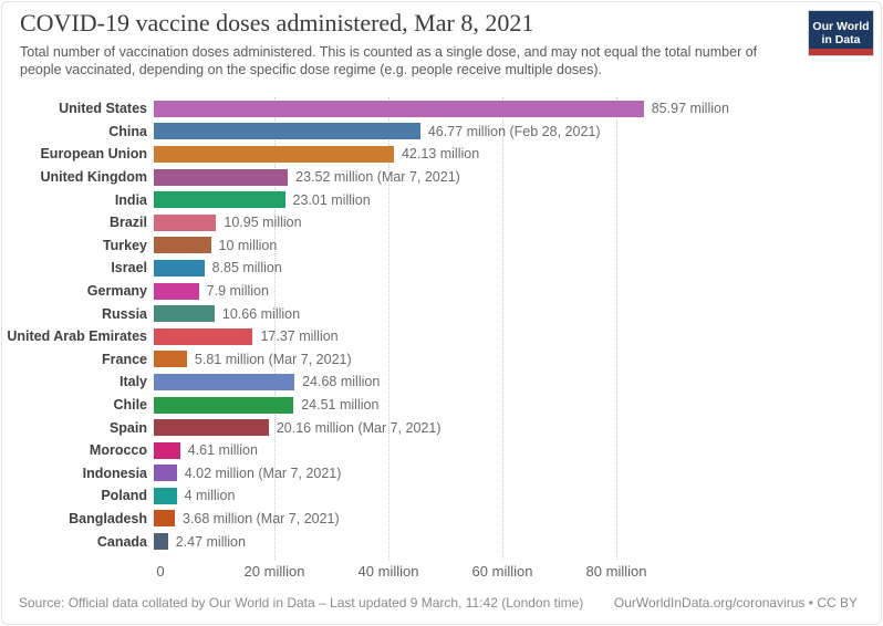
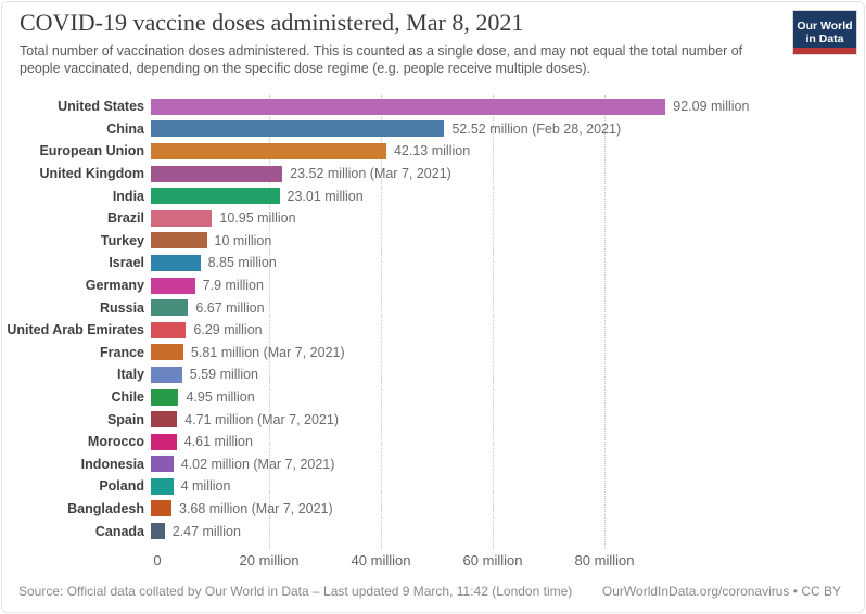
United States: 85.97 -> 92.09
China: 46.77 -> 52.52
Russia: 10.66 -> 6.67
United Arab Emirates: 17.37 -> 6.29
Italy: 24.68 -> 5.59
Chile: 24.51 -> 4.95
Spain: 20.16 -> 4.71
